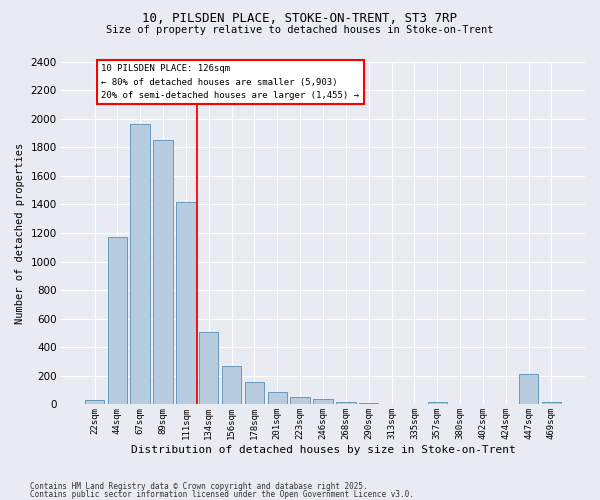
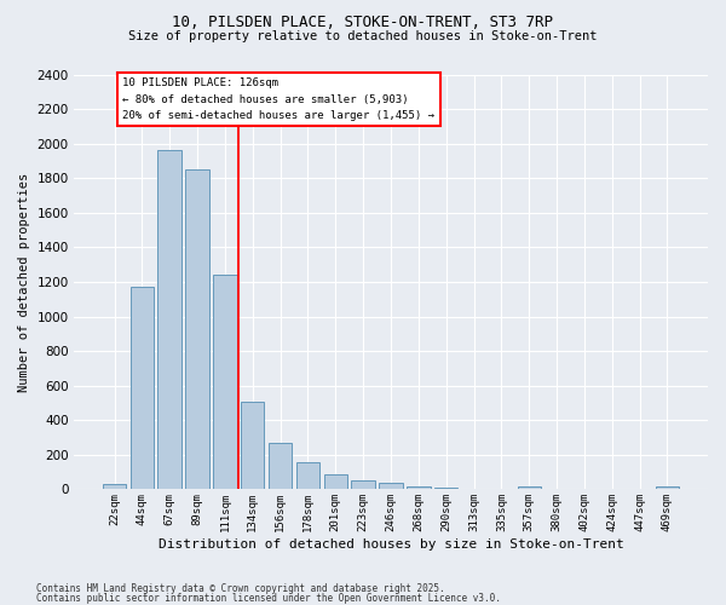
111sqm: 1420 -> 1240
447sqm: 210 -> 0
